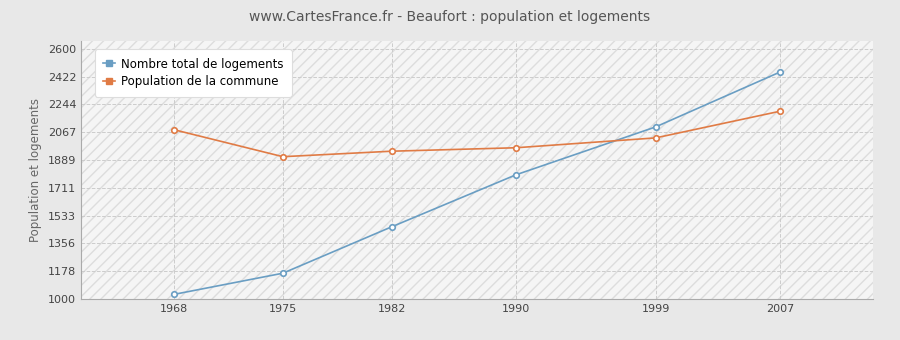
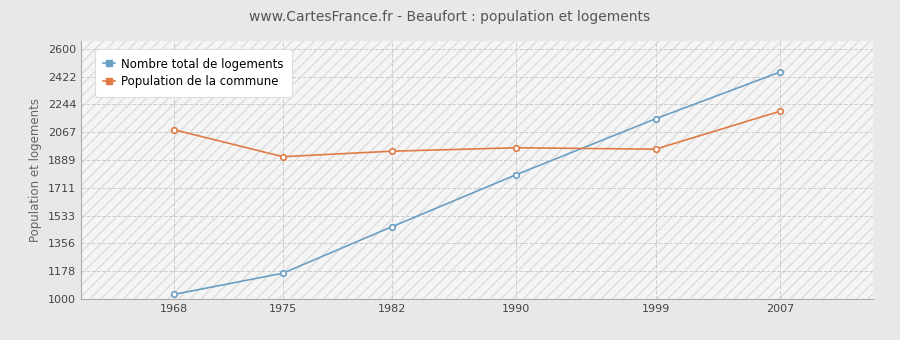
Nombre total de logements/1999: 2100 -> 2150
Population de la commune/1999: 2030 -> 1960
